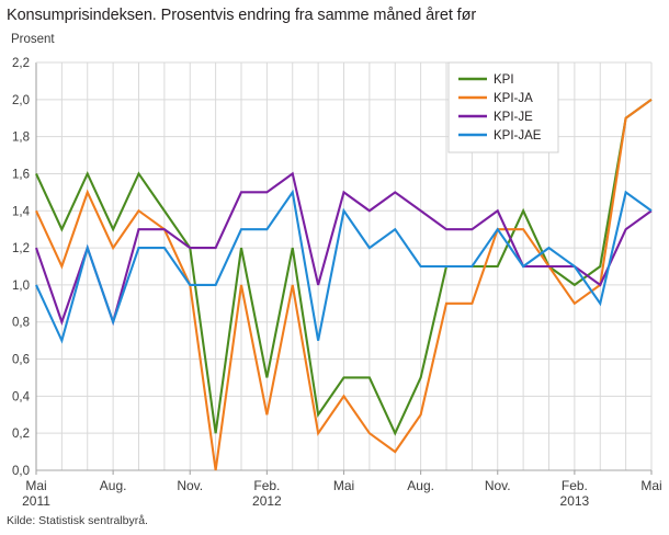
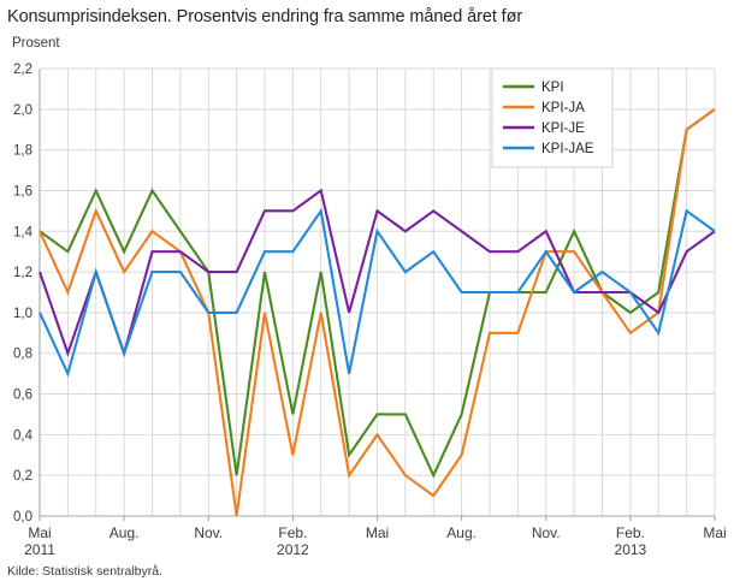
KPI/Mai 2011: 1,6 -> 1,4
